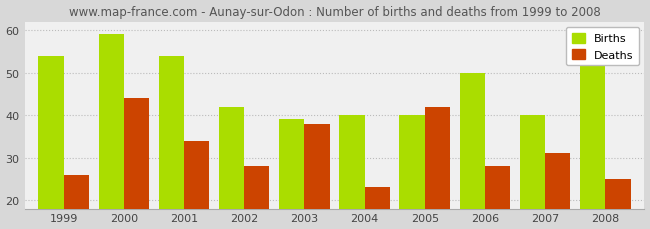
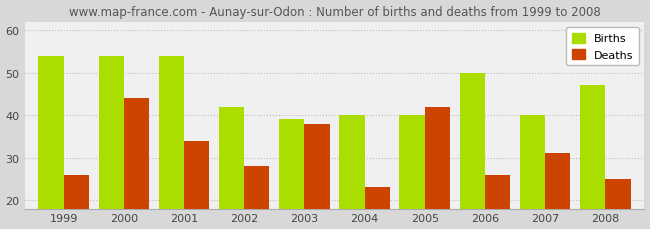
Births/2000: 59 -> 54
Deaths/2006: 28 -> 26
Births/2008: 52 -> 47
